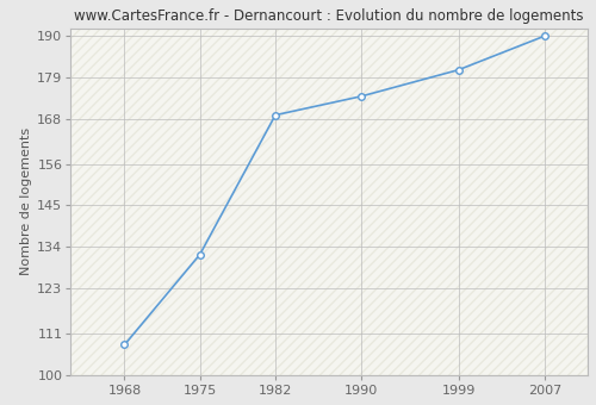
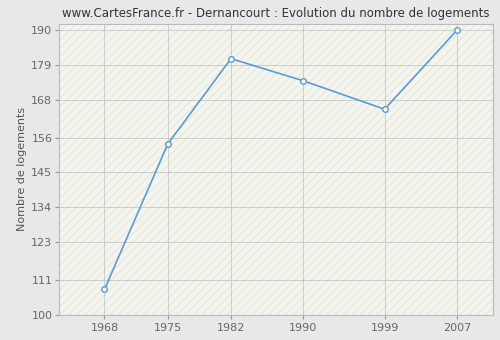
1975: 132 -> 154
1982: 169 -> 181
1999: 181 -> 165
